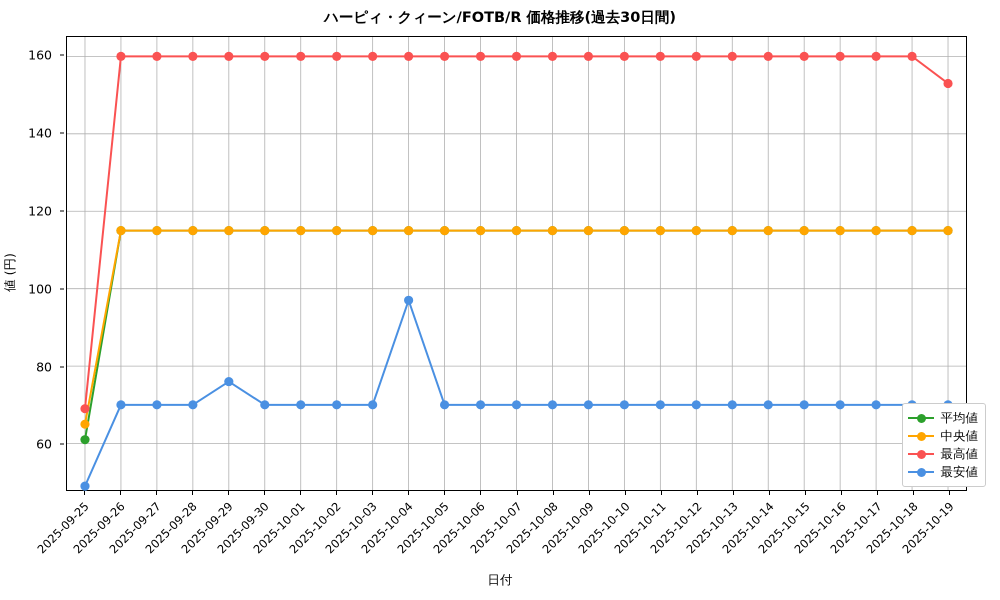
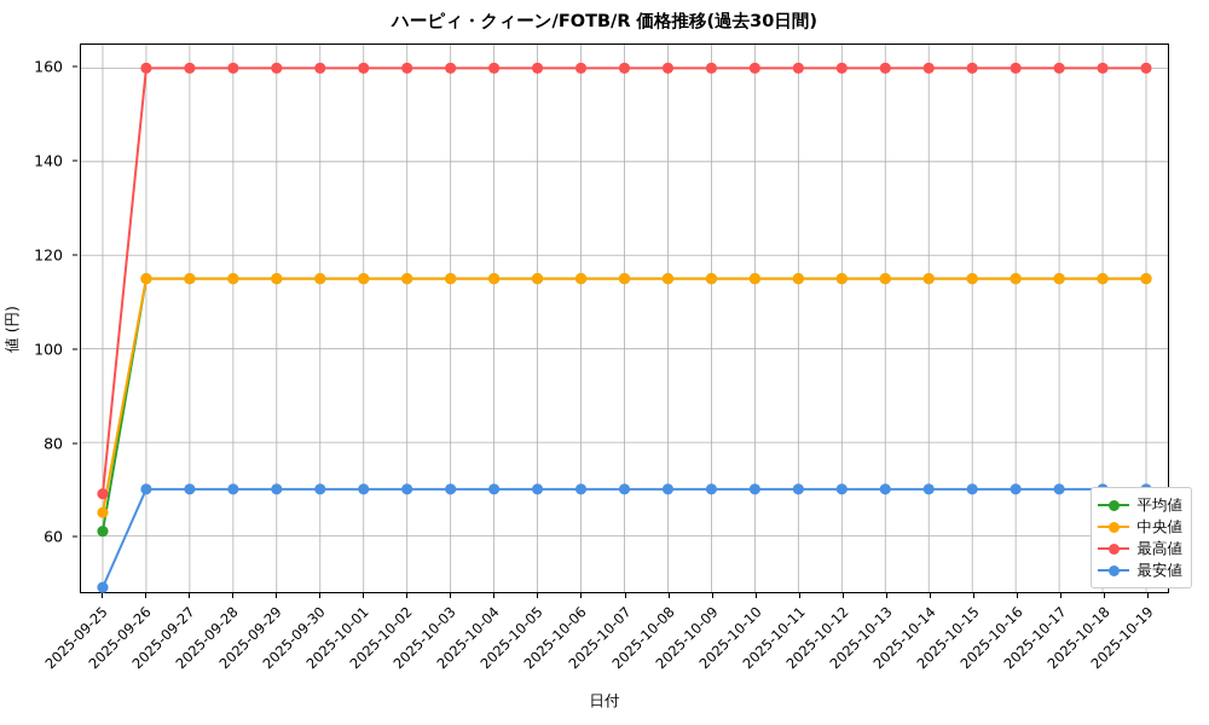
最安値/2025-09-29: 76 -> 70
最安値/2025-10-04: 97 -> 70
最高値/2025-10-19: 153 -> 160
